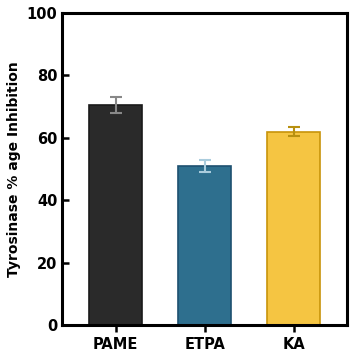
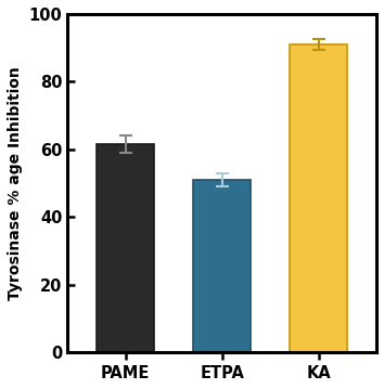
PAME: 70.5 -> 61.5
KA: 62.0 -> 91.0
